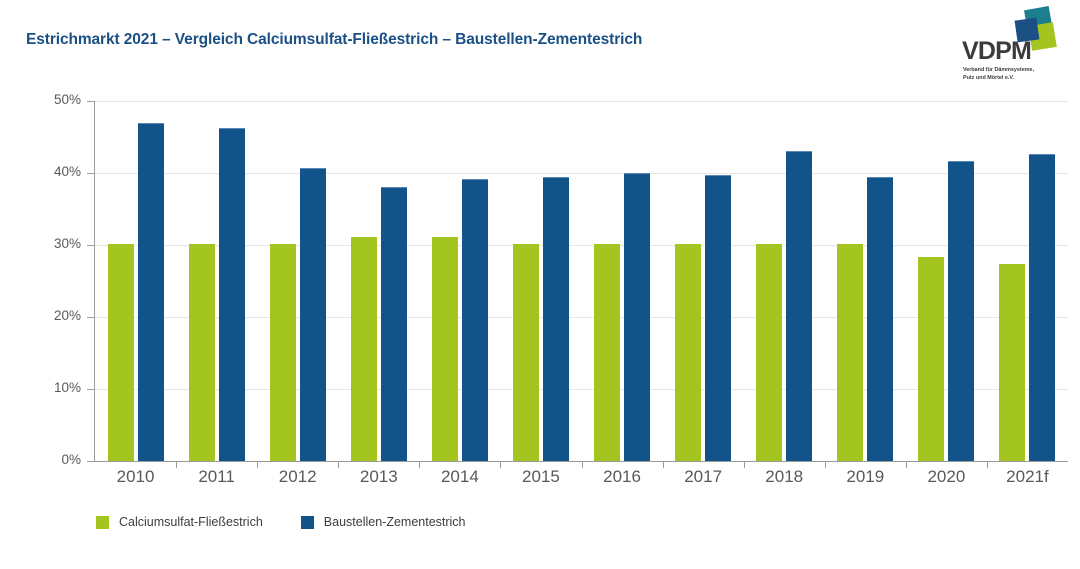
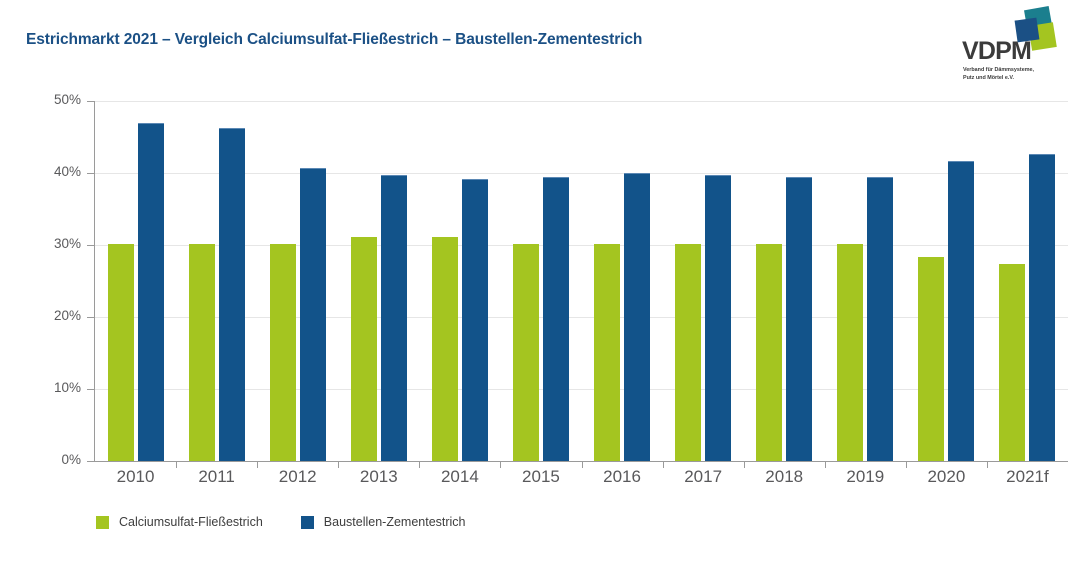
Baustellen-Zementestrich/2013: 38% -> 40%
Baustellen-Zementestrich/2018: 43% -> 39%
